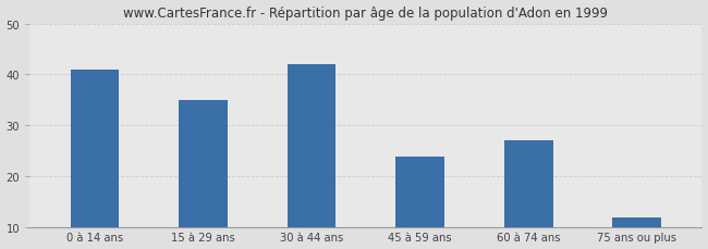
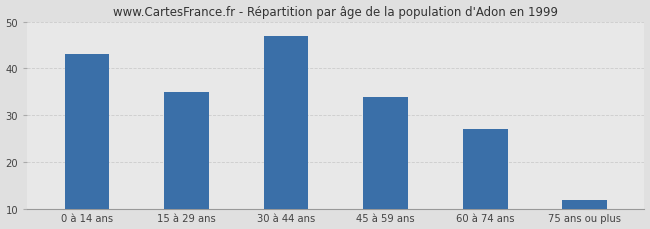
0 à 14 ans: 41 -> 43
30 à 44 ans: 42 -> 47
45 à 59 ans: 24 -> 34
